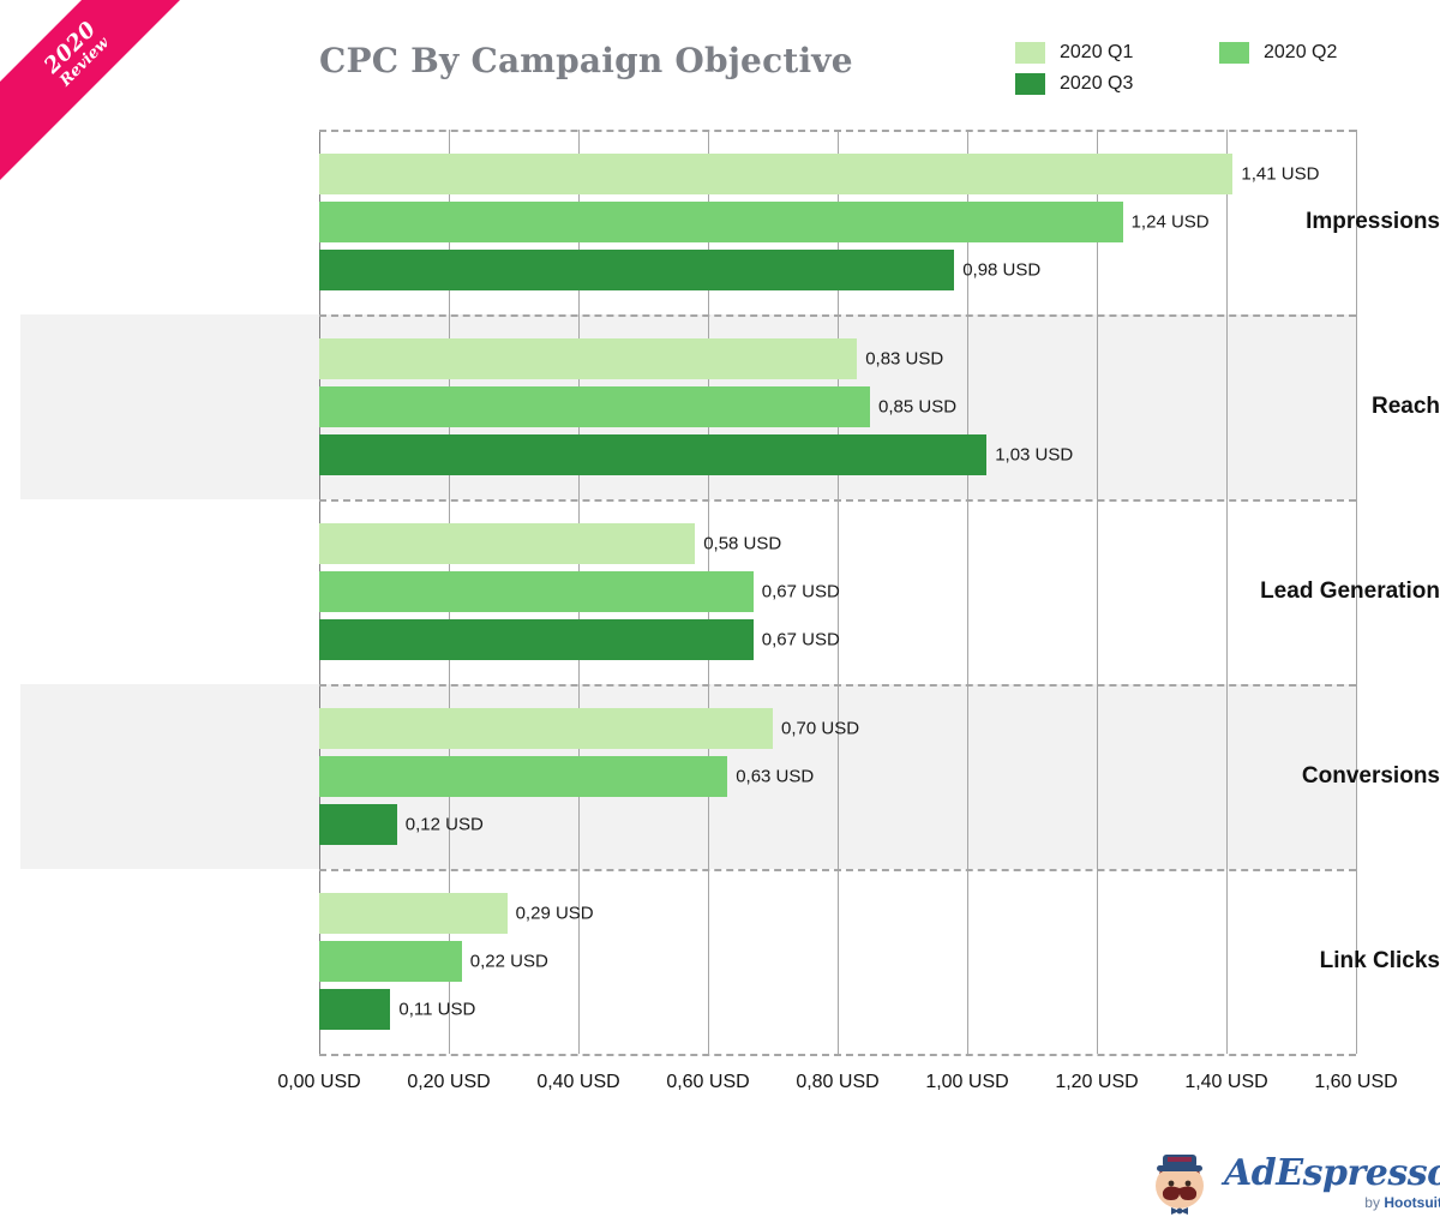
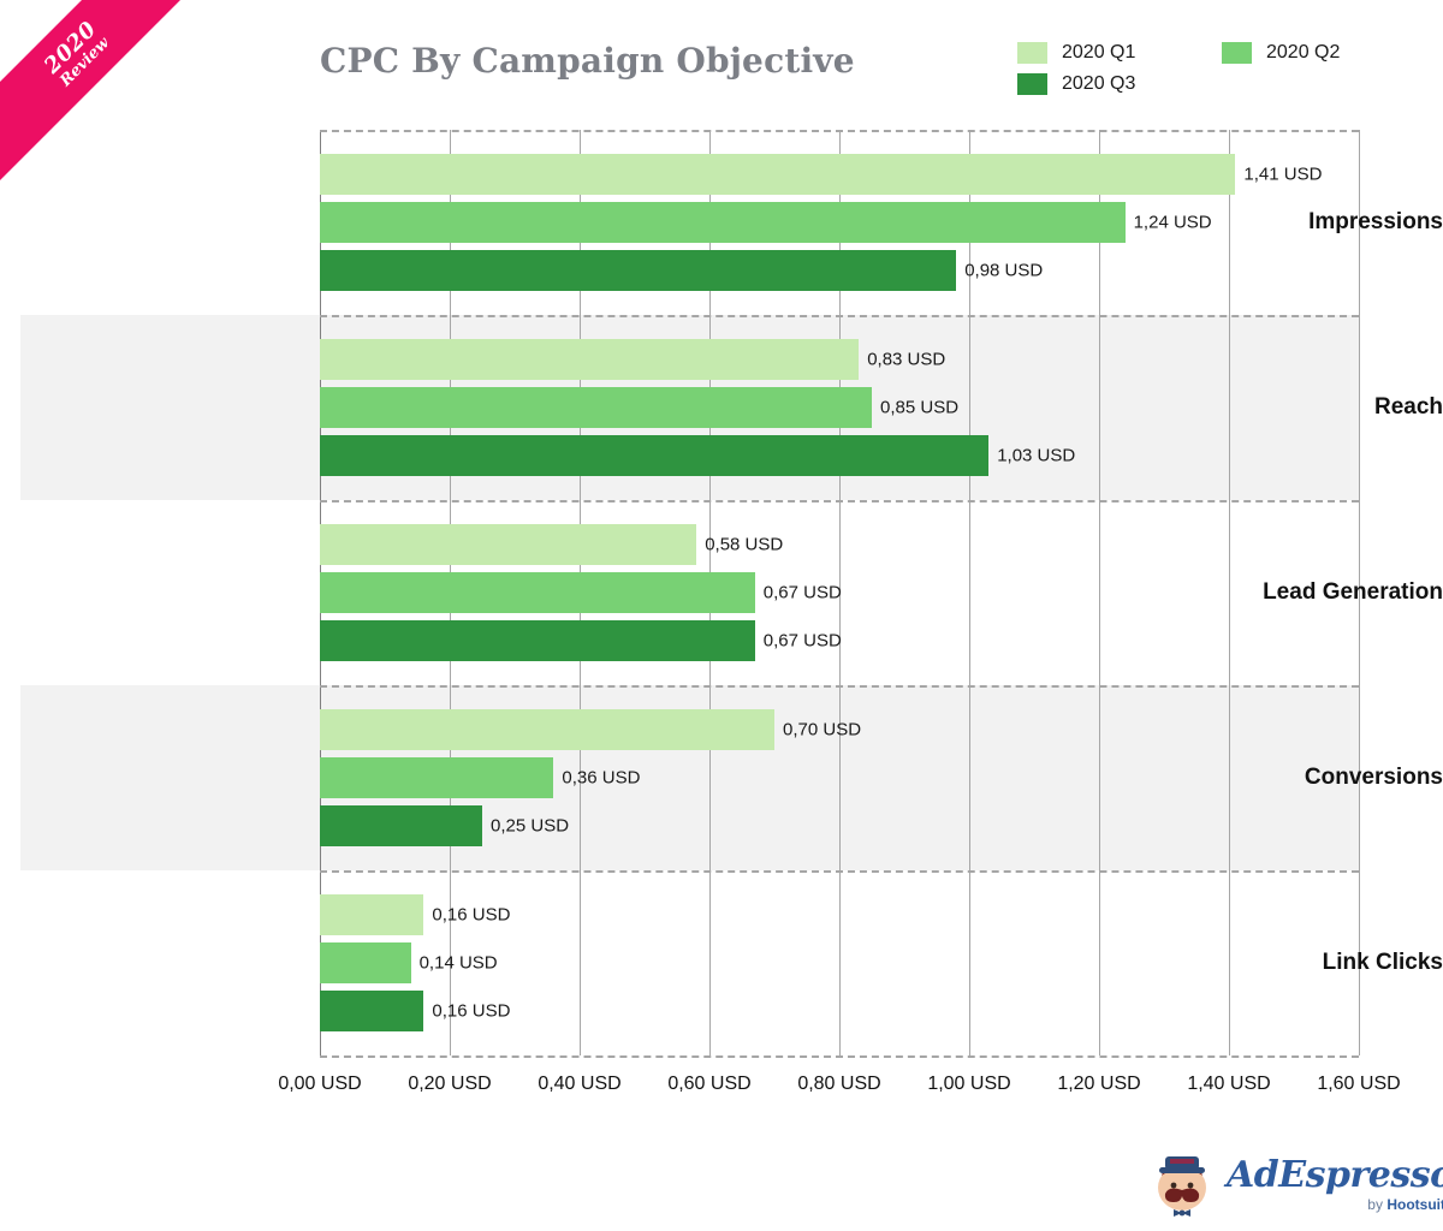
2020 Q2/Conversions: 0,63 -> 0,36
2020 Q3/Conversions: 0,12 -> 0,25
2020 Q1/Link Clicks: 0,29 -> 0,16
2020 Q2/Link Clicks: 0,22 -> 0,14
2020 Q3/Link Clicks: 0,11 -> 0,16
